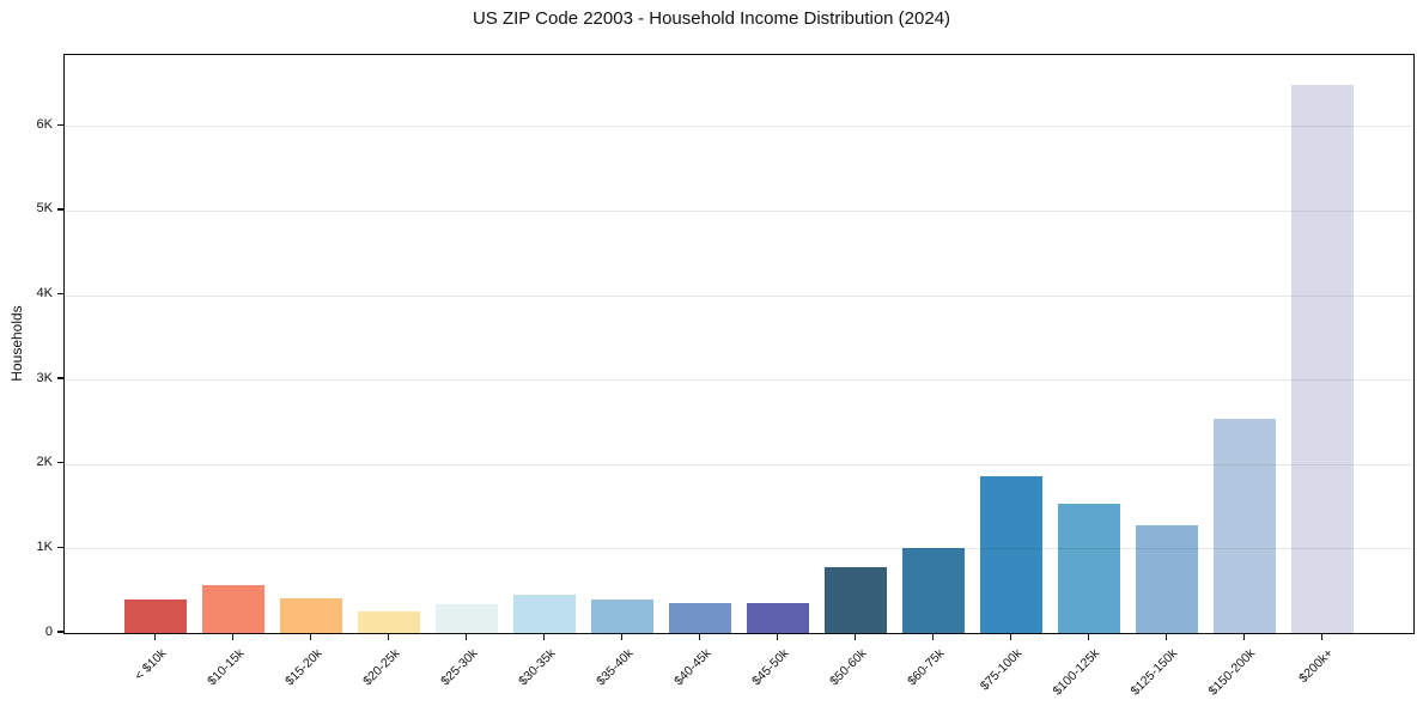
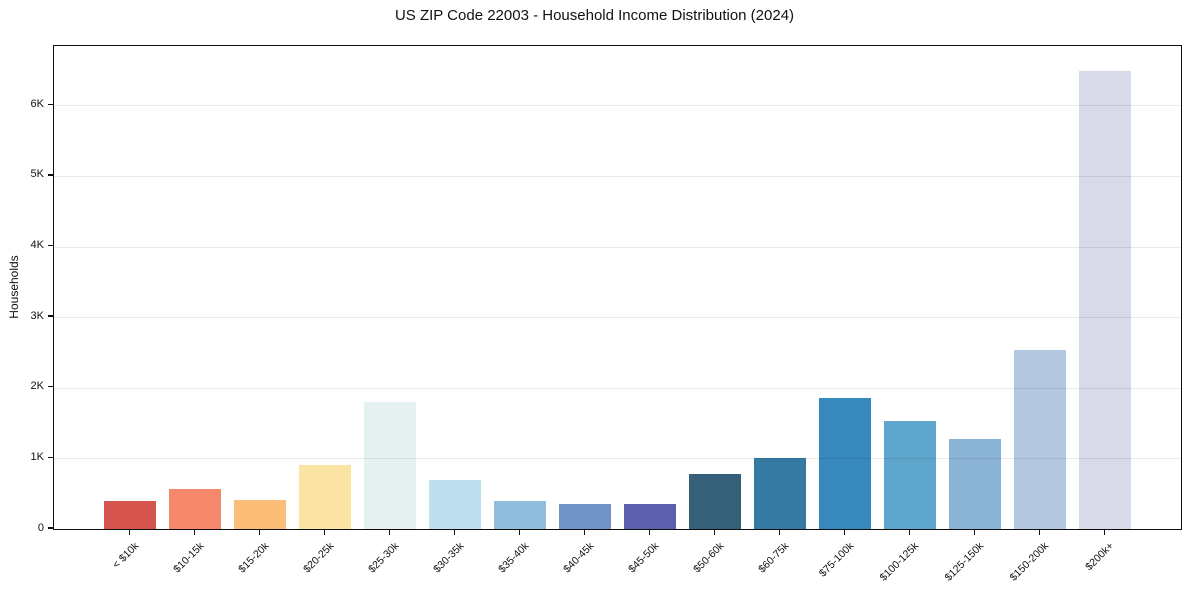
$20-25k: 0.2K -> 0.9K
$25-30k: 0.3K -> 1.8K
$30-35k: 0.4K -> 0.7K
